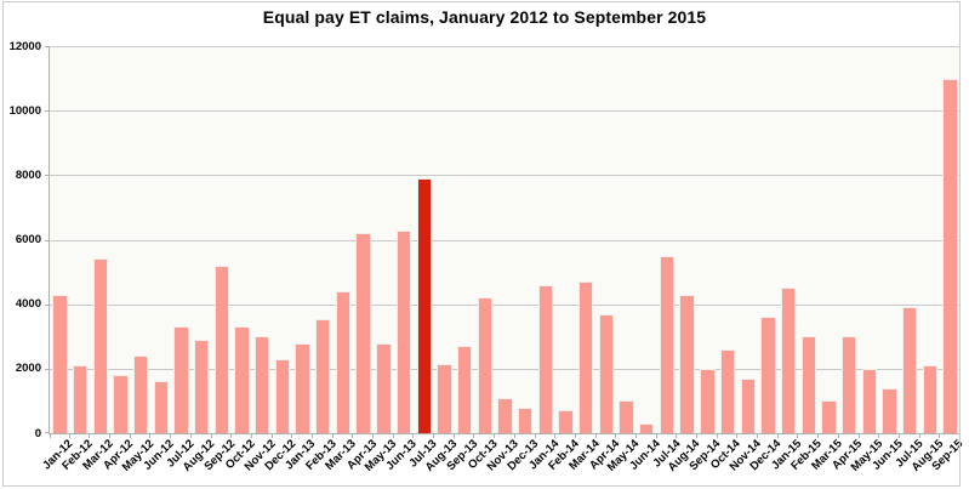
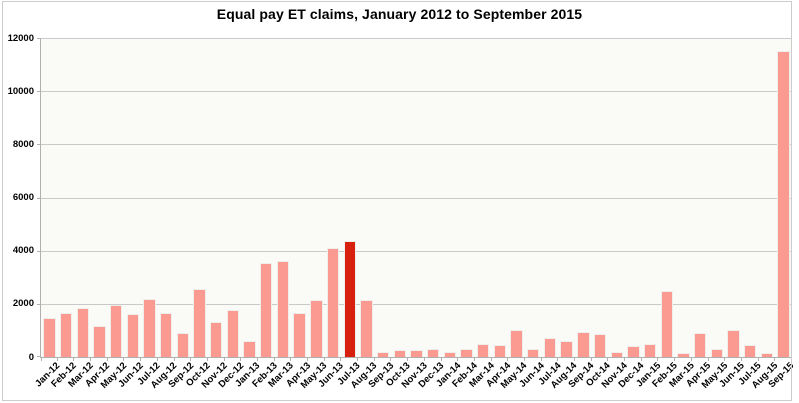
Jan-12: 4300 -> 1400
Feb-12: 2100 -> 1600
Mar-12: 5400 -> 1800
Apr-12: 1800 -> 1200
May-12: 2400 -> 2000
Jul-12: 3300 -> 2200
Aug-12: 2900 -> 1600
Sep-12: 5200 -> 900
Oct-12: 3300 -> 2600
Nov-12: 3000 -> 1300
Dec-12: 2300 -> 1800
Jan-13: 2800 -> 600
Mar-13: 4400 -> 3600
Apr-13: 6200 -> 1600
May-13: 2800 -> 2200
Jun-13: 6300 -> 4100
Jul-13: 7900 -> 4400
Sep-13: 2700 -> 200
Oct-13: 4200 -> 200
Nov-13: 1100 -> 200
Dec-13: 800 -> 300
Jan-14: 4600 -> 200
Feb-14: 700 -> 300
Mar-14: 4700 -> 500
Apr-14: 3700 -> 400
Jul-14: 5500 -> 700
Aug-14: 4300 -> 600
Sep-14: 2000 -> 1000
Oct-14: 2600 -> 800
Nov-14: 1700 -> 200
Dec-14: 3600 -> 400
Jan-15: 4500 -> 500
Feb-15: 3000 -> 2500
Mar-15: 1000 -> 200
Apr-15: 3000 -> 900
May-15: 2000 -> 300
Jun-15: 1400 -> 1000
Jul-15: 3900 -> 400
Aug-15: 2100 -> 200
Sep-15: 11000 -> 11500
